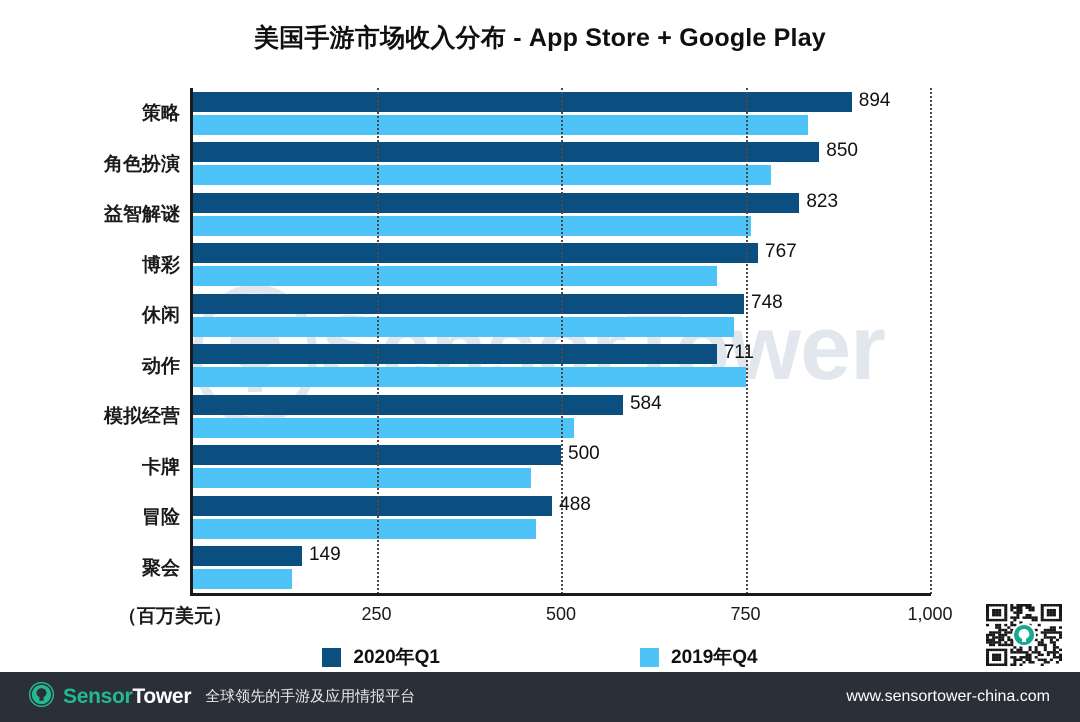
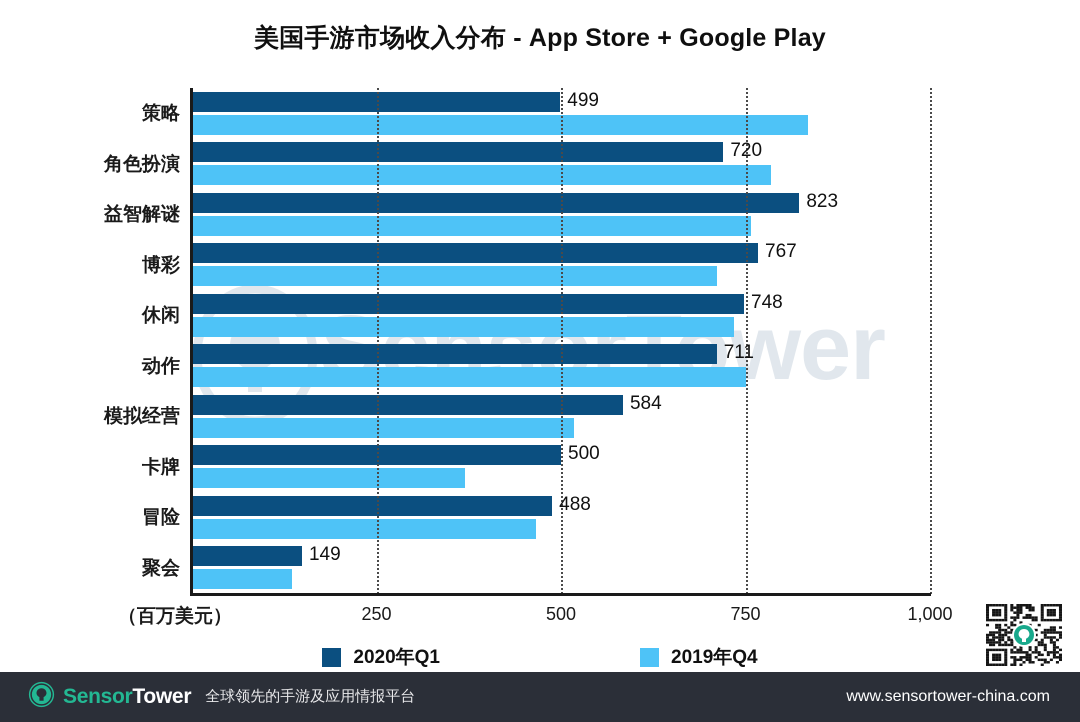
2020年Q1/策略: 894 -> 499
2020年Q1/角色扮演: 850 -> 720
2019年Q4/卡牌: 460 -> 370
